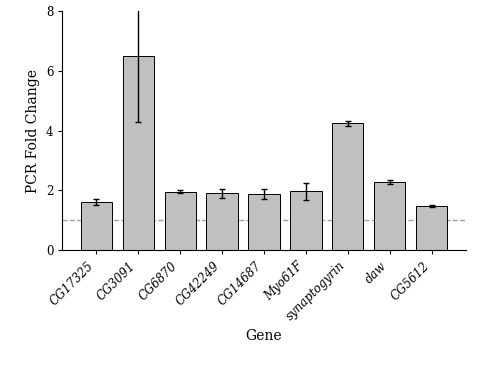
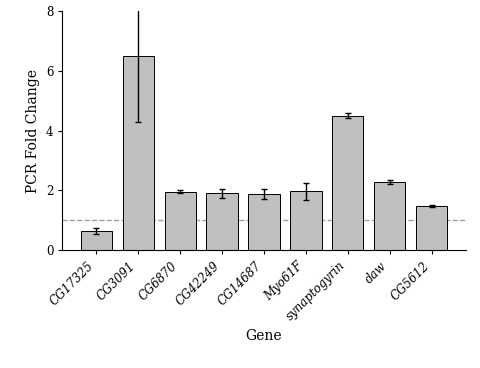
CG17325: 1.60 -> 0.65
synaptogyrin: 4.25 -> 4.50
